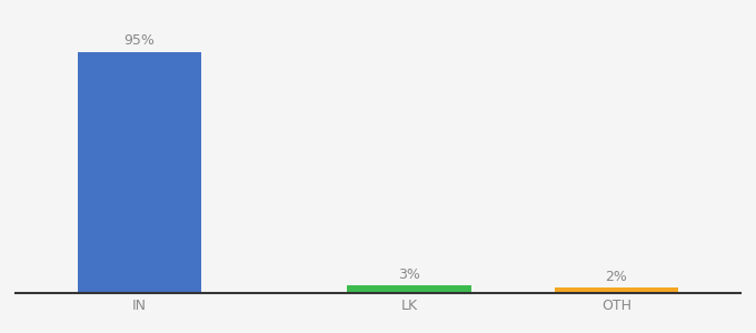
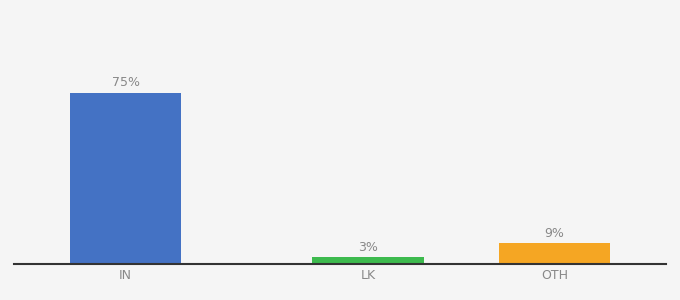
IN: 95% -> 75%
OTH: 2% -> 9%
